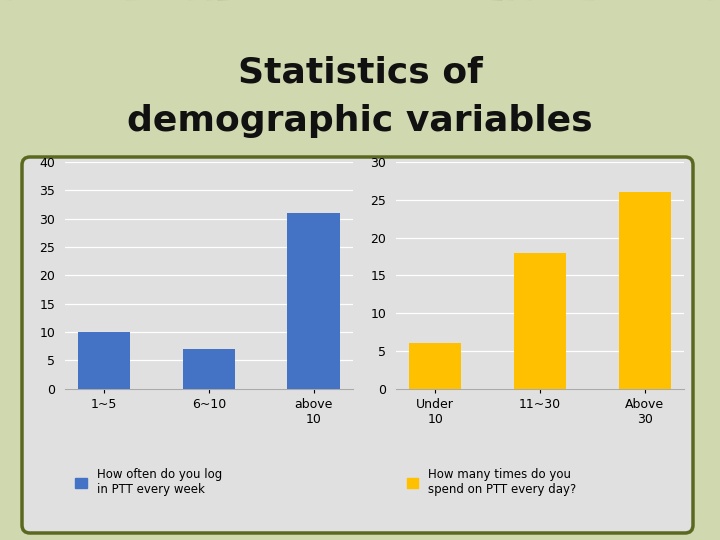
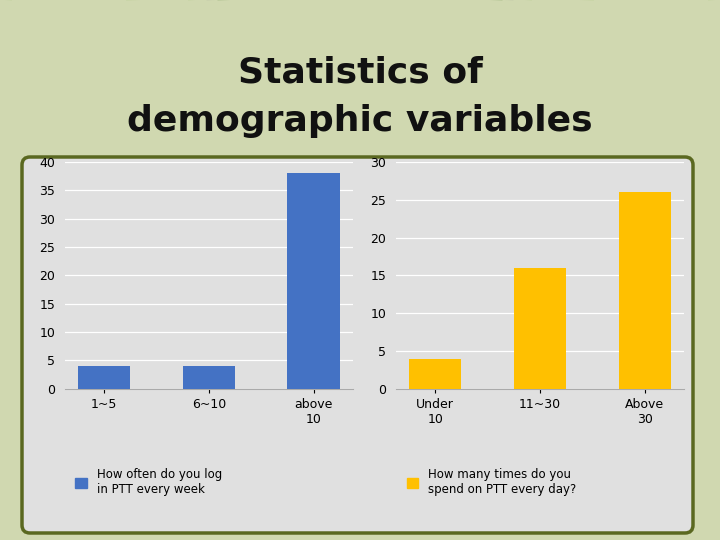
1~5: 10 -> 4
6~10: 7 -> 4
above 10: 31 -> 38
Under 10: 6 -> 4
11~30: 18 -> 16
